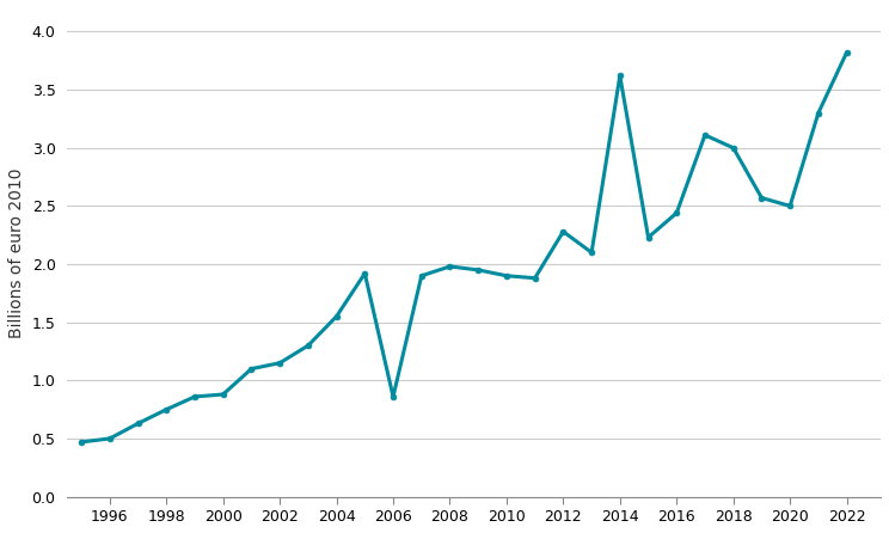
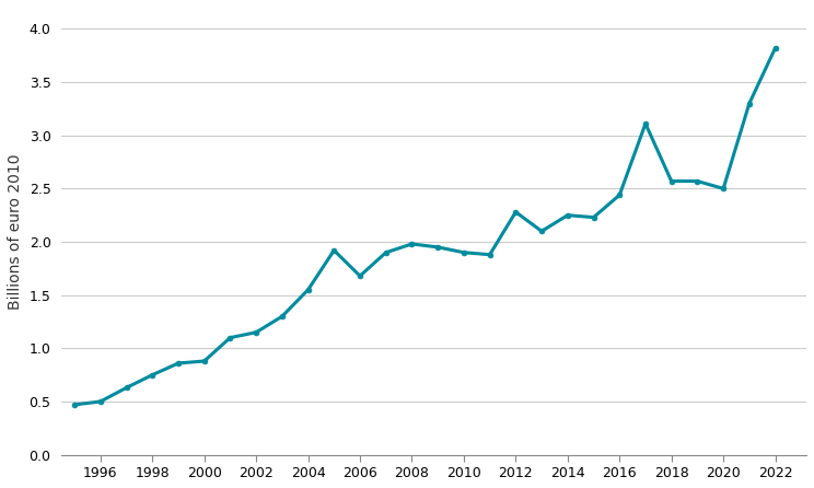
2006: 0.86 -> 1.68
2014: 3.62 -> 2.25
2018: 3.00 -> 2.57
